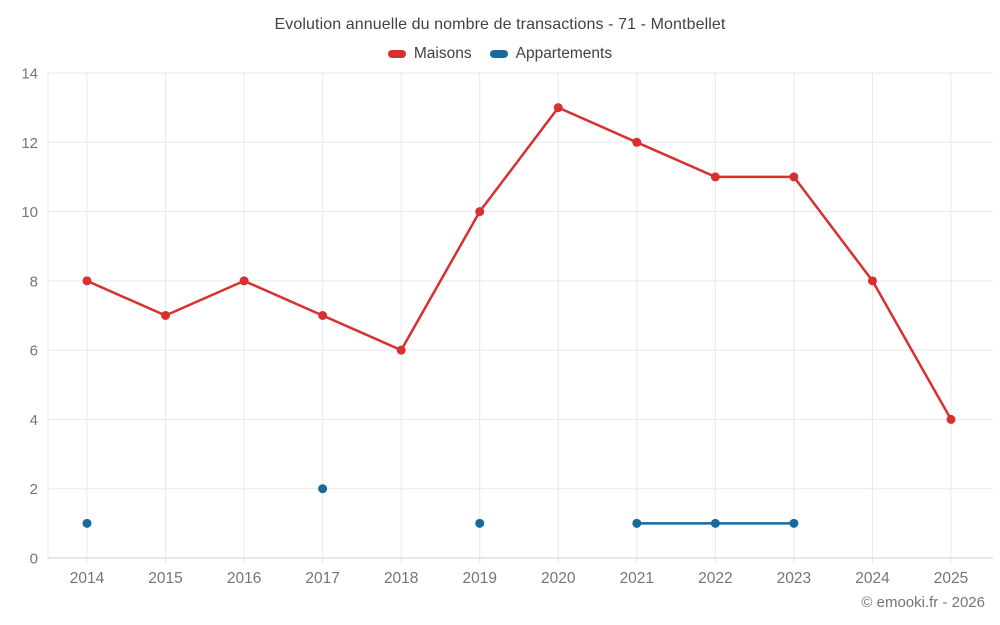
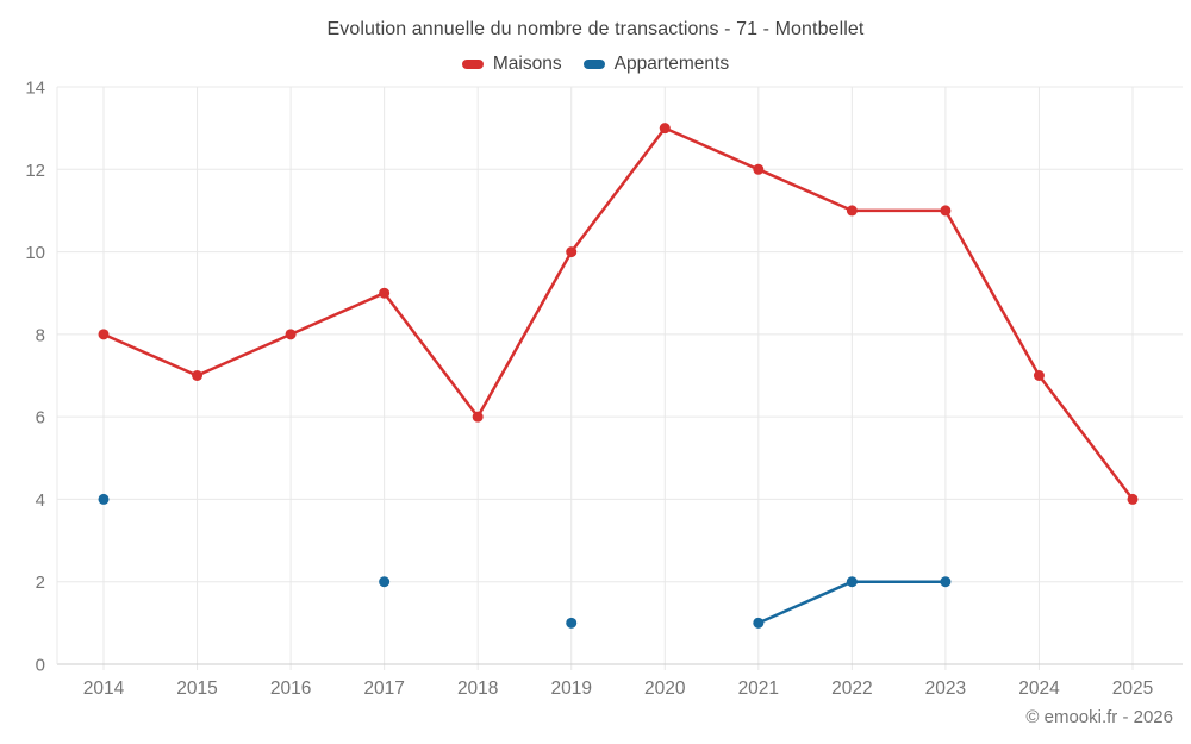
Appartements/2014: 1 -> 4
Maisons/2017: 7 -> 9
Appartements/2022: 1 -> 2
Appartements/2023: 1 -> 2
Maisons/2024: 8 -> 7
